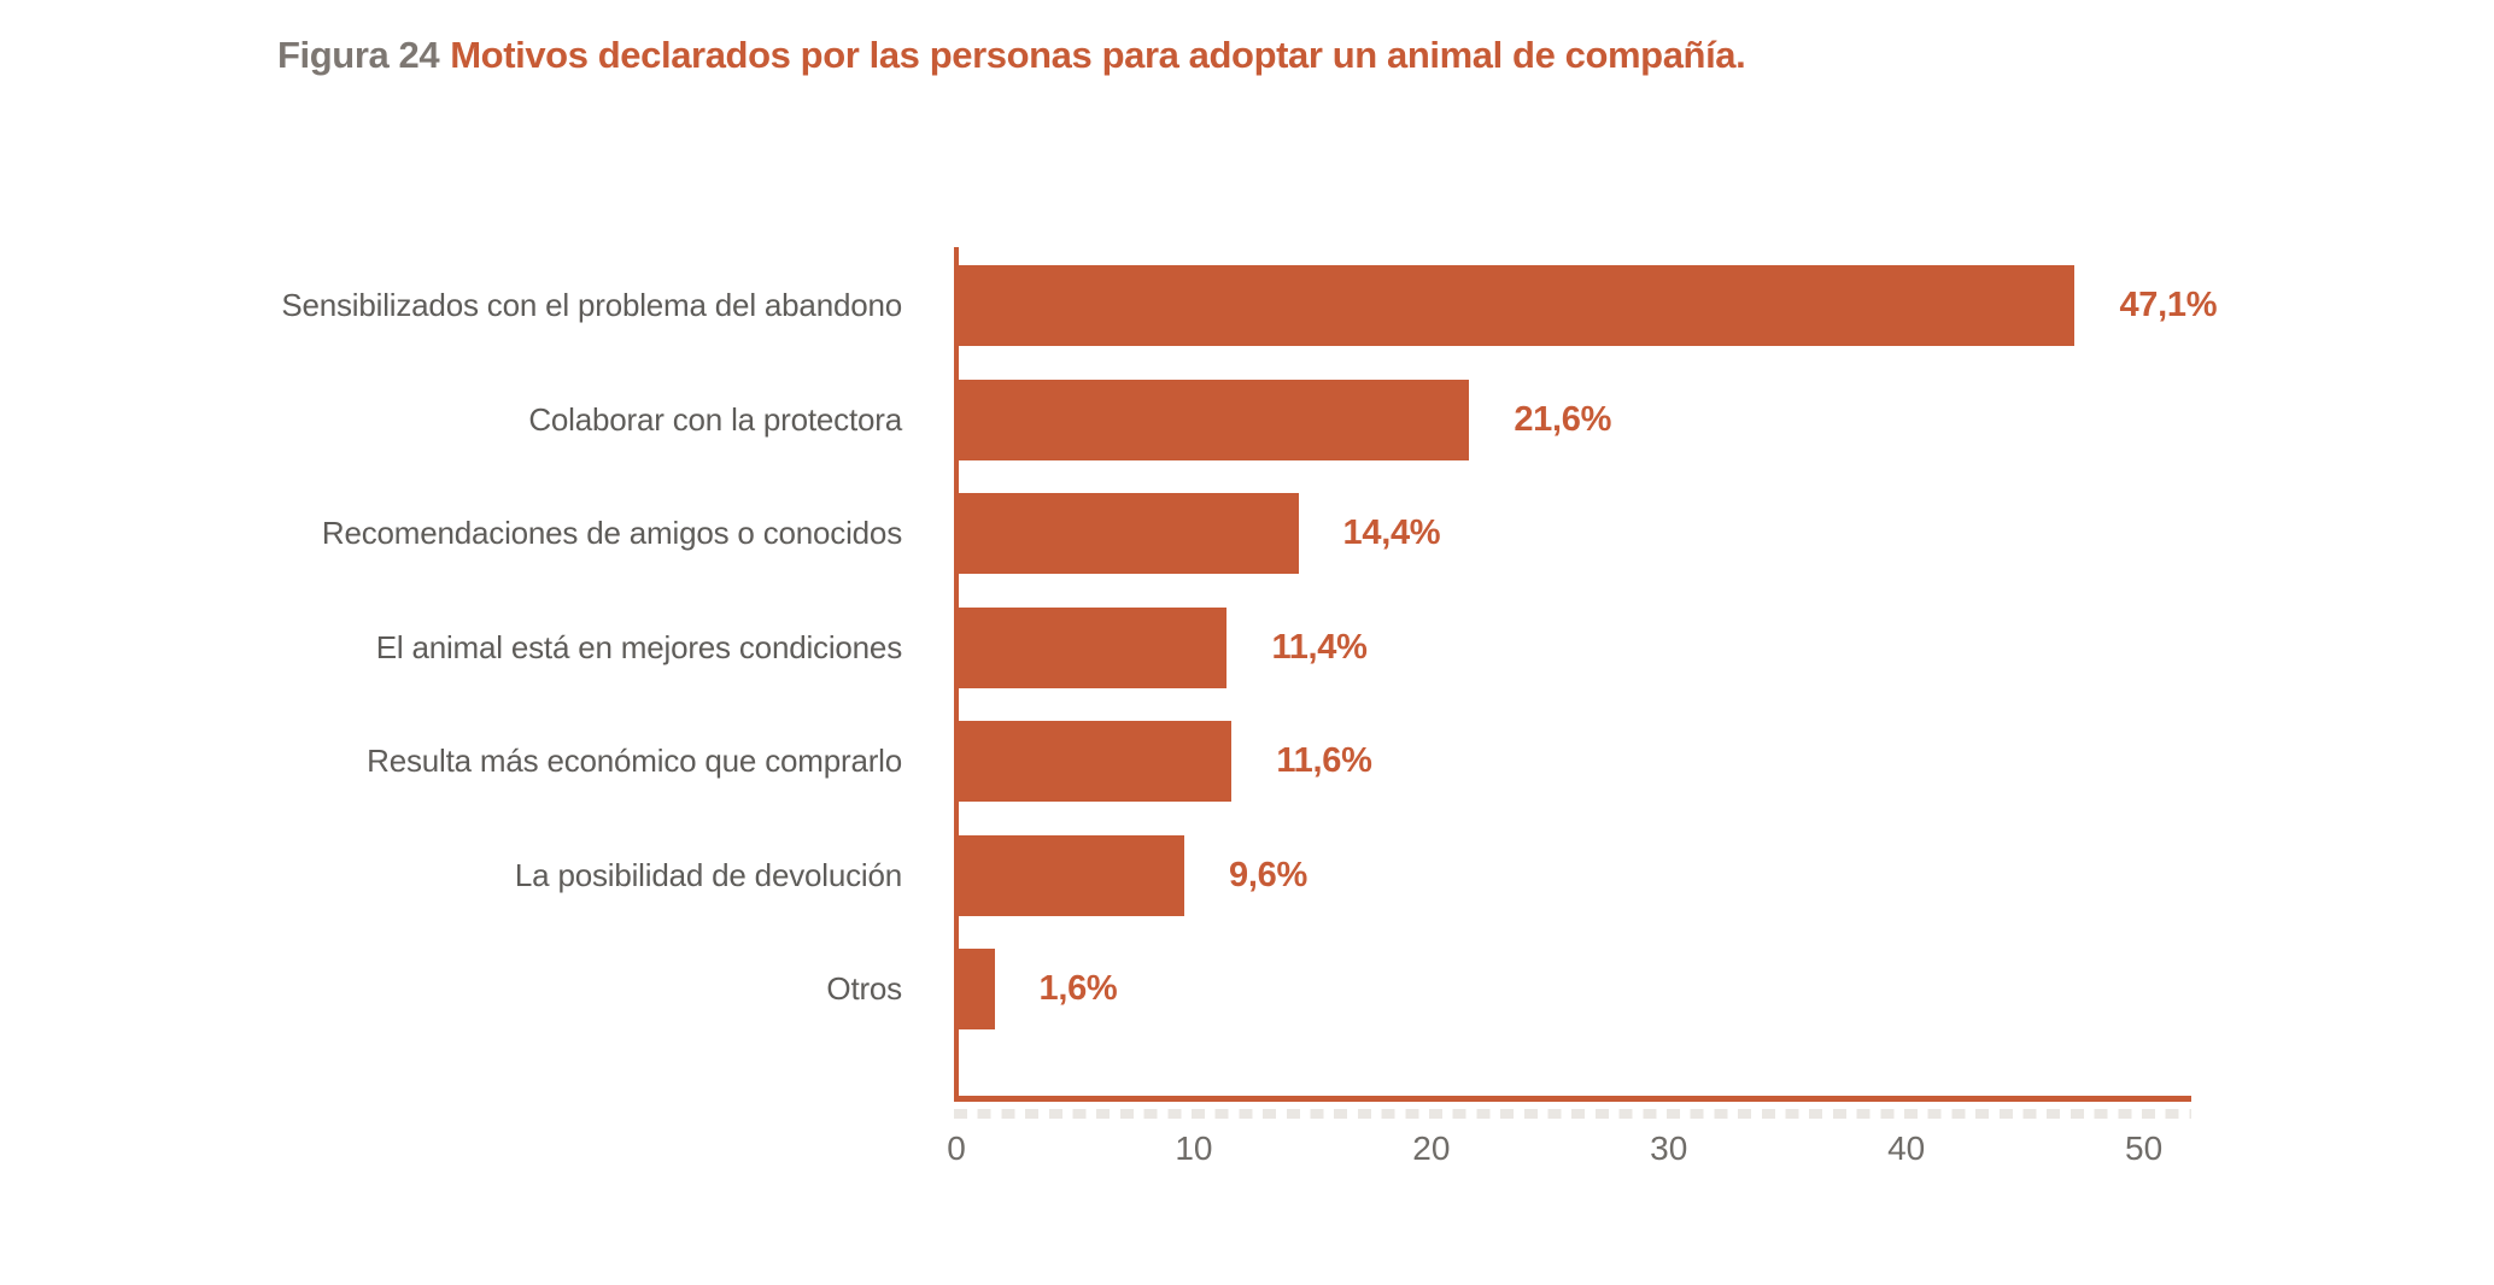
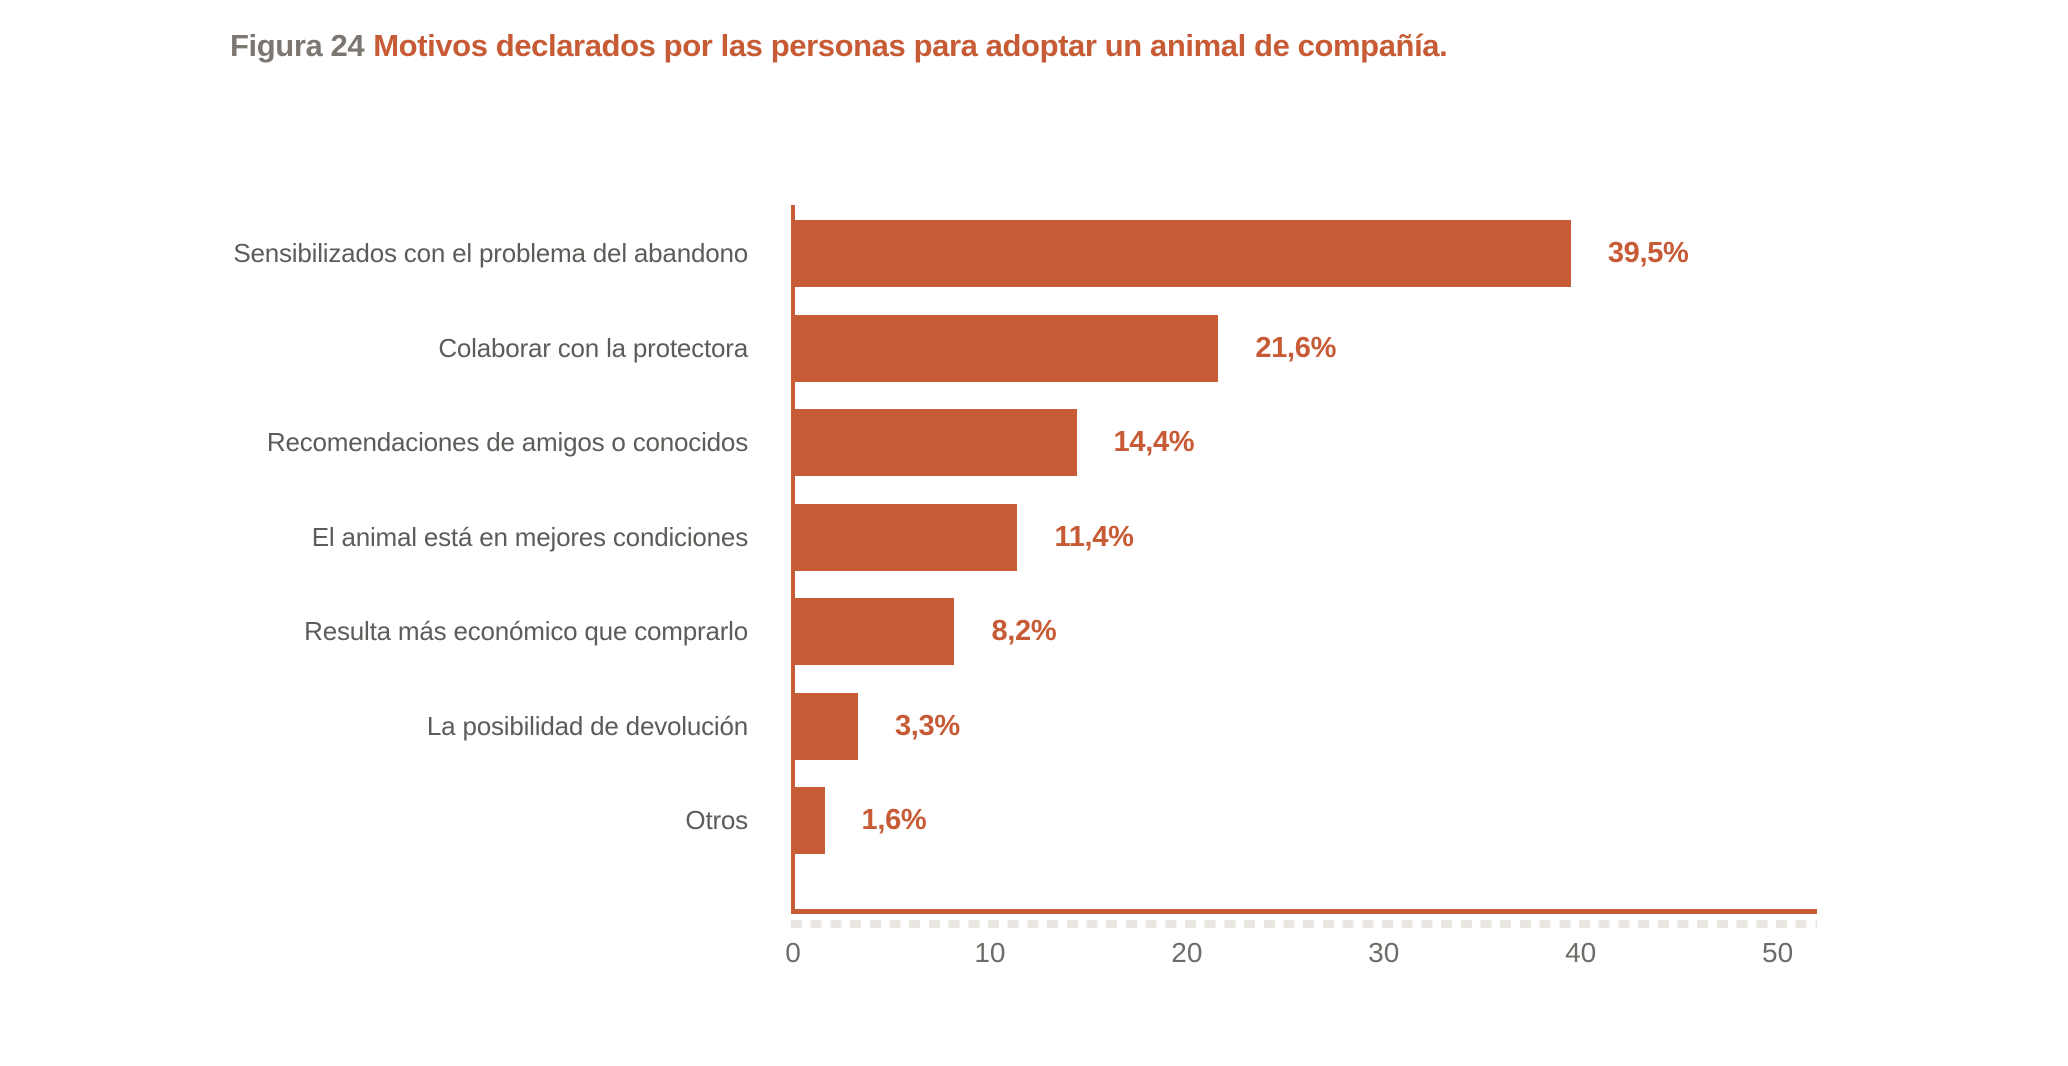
Sensibilizados con el problema del abandono: 47,1% -> 39,5%
Resulta más económico que comprarlo: 11,6% -> 8,2%
La posibilidad de devolución: 9,6% -> 3,3%
